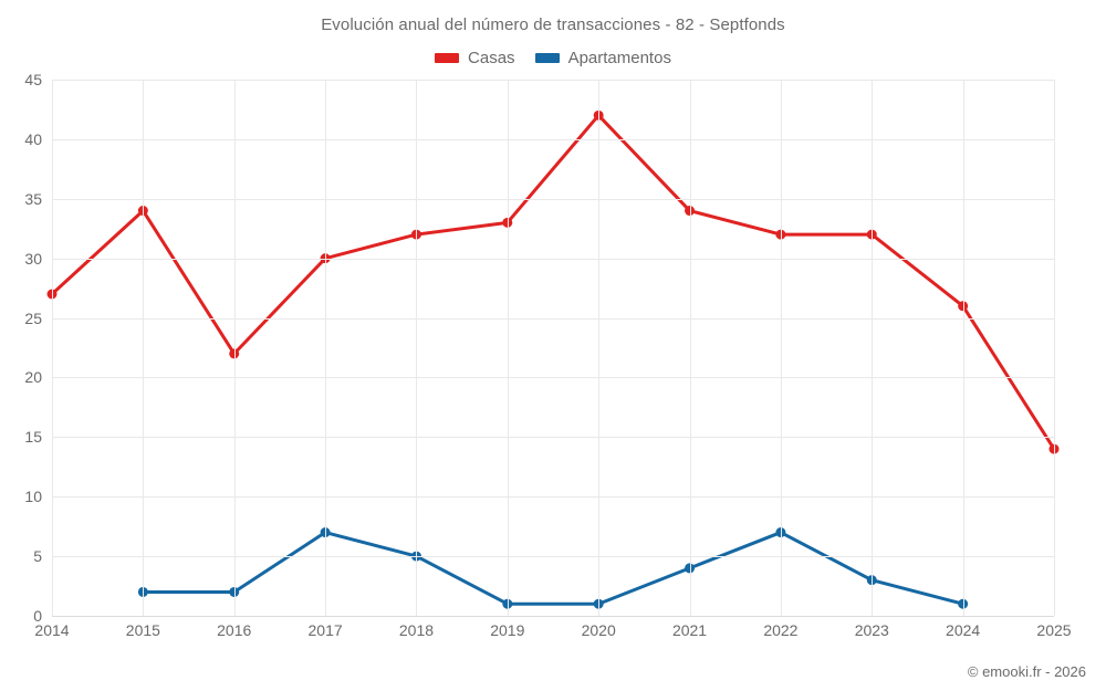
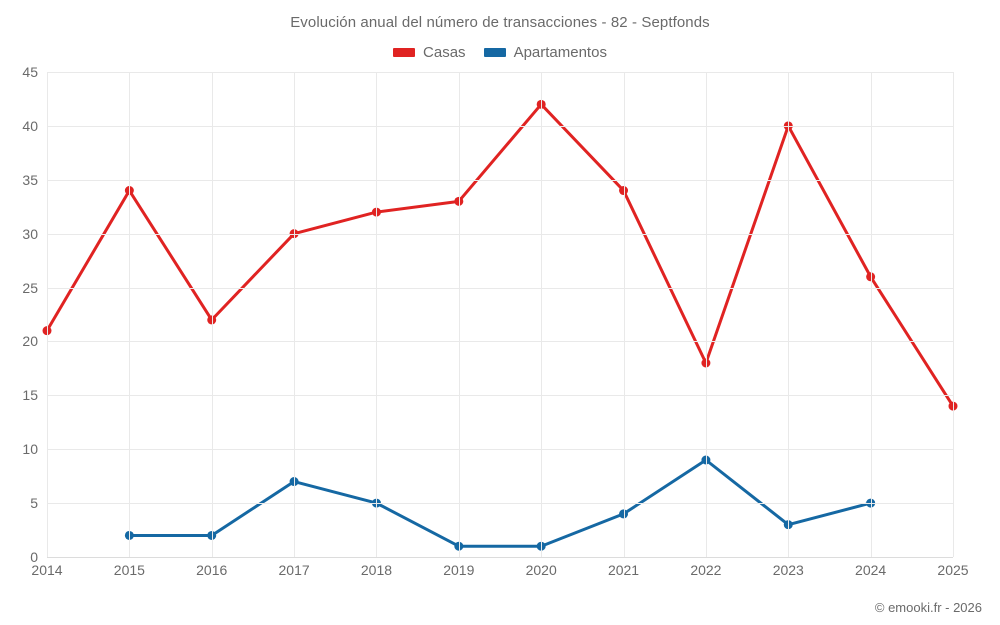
Casas/2014: 27 -> 21
Casas/2022: 32 -> 18
Apartamentos/2022: 7 -> 9
Casas/2023: 32 -> 40
Apartamentos/2024: 1 -> 5
